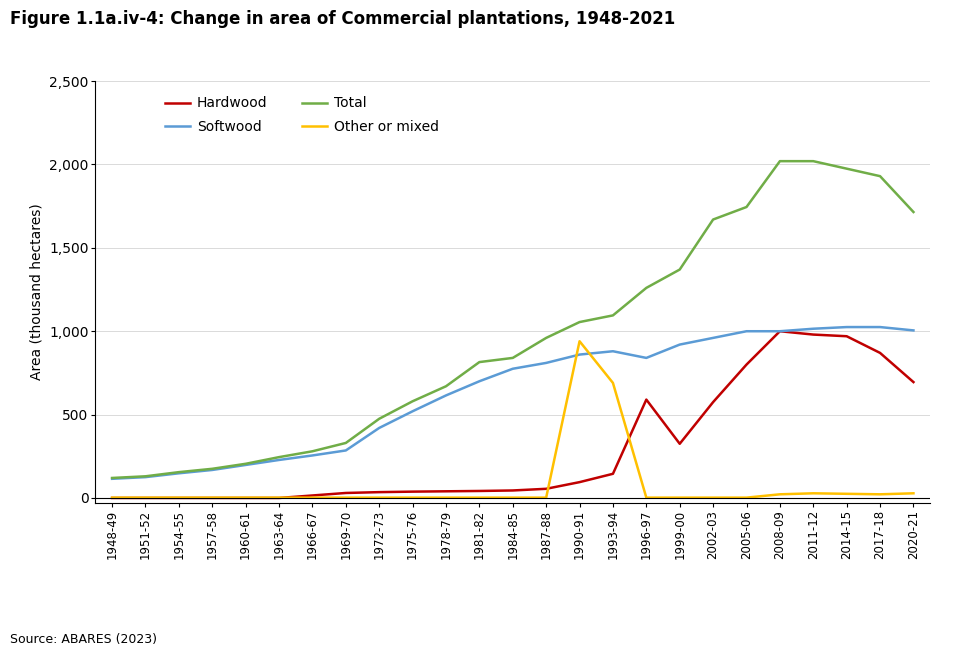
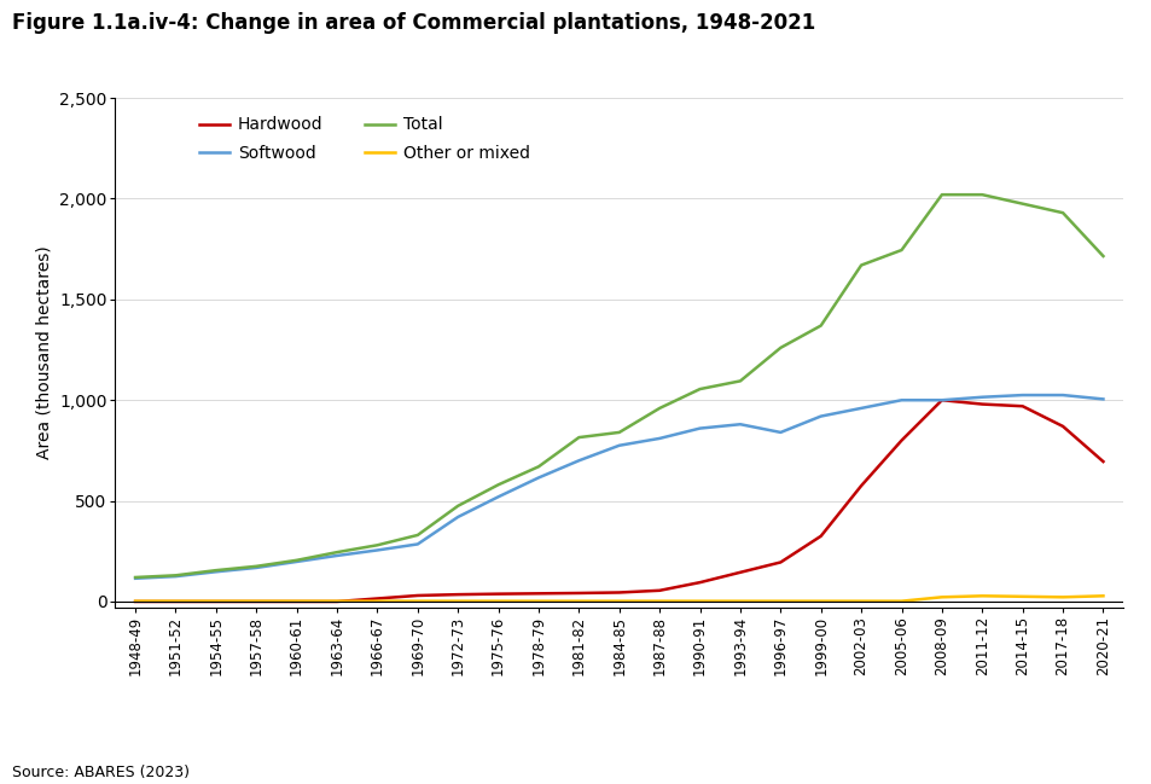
Other or mixed/1990-91: 940 -> 0
Other or mixed/1993-94: 690 -> 0
Hardwood/1996-97: 590 -> 200
